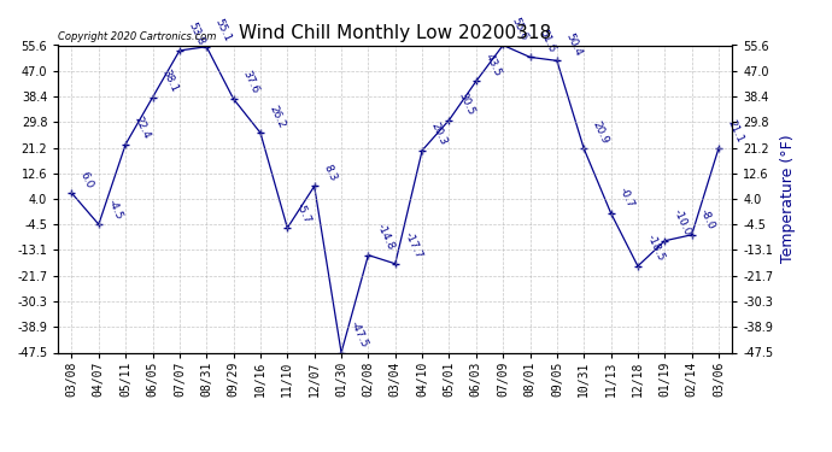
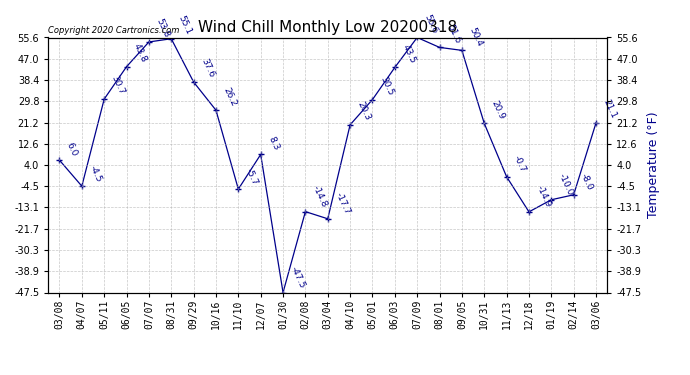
05/11: 22.4 -> 30.7
06/05: 38.1 -> 43.8
12/18: -18.5 -> -14.9
